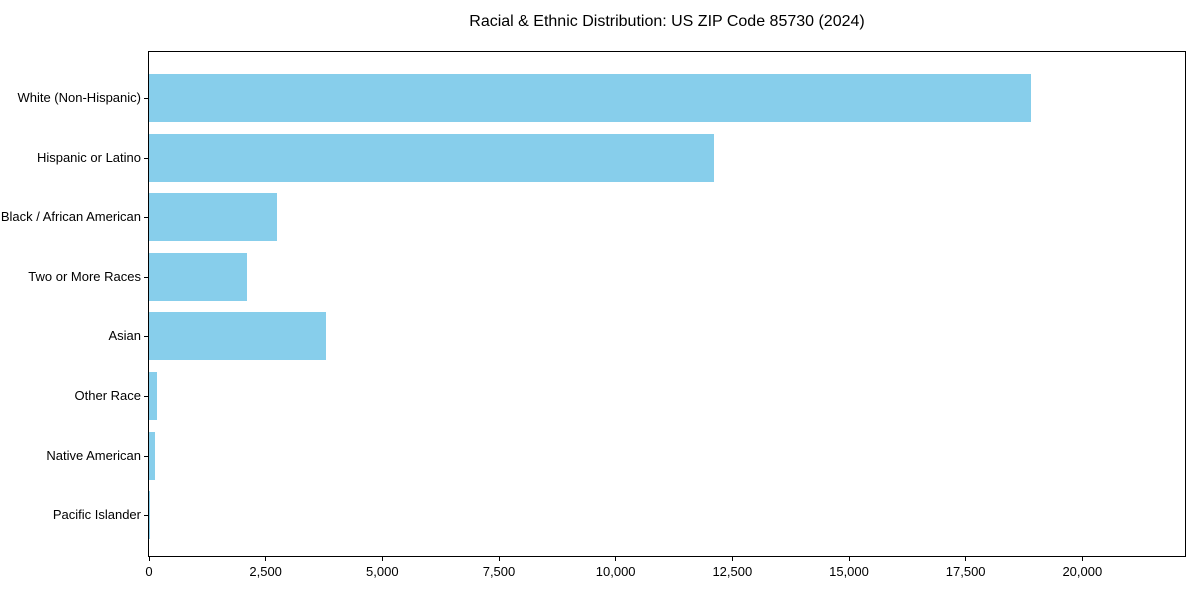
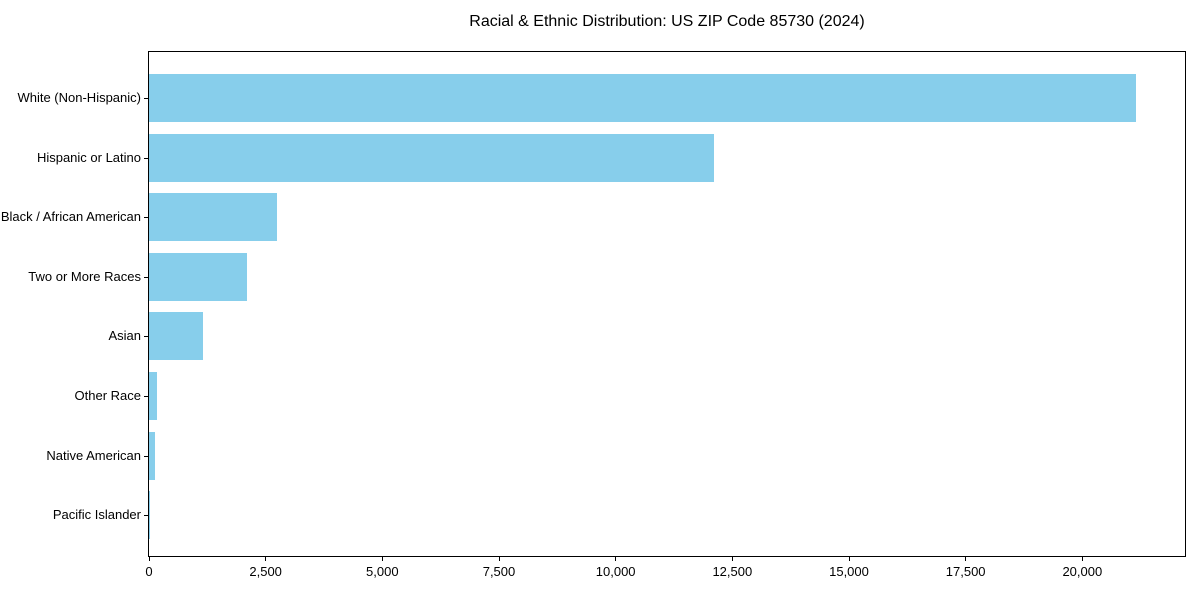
White (Non-Hispanic): 18900 -> 21200
Asian: 3800 -> 1200
